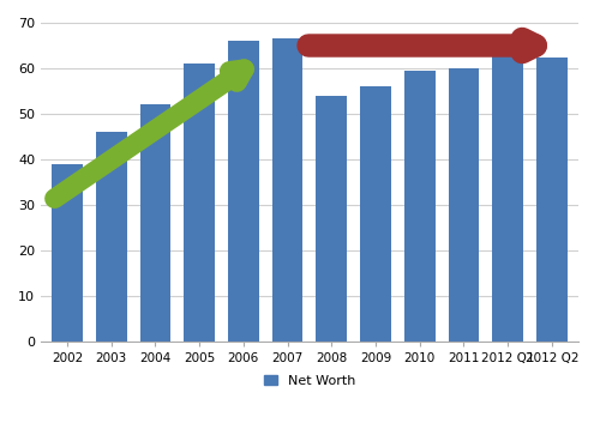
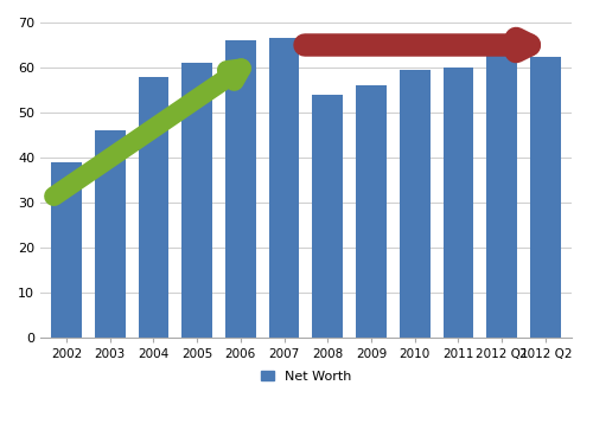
2004: 52.0 -> 58.0
